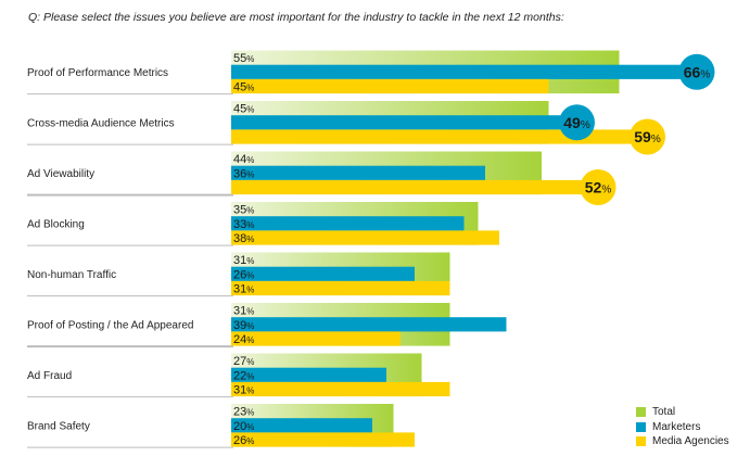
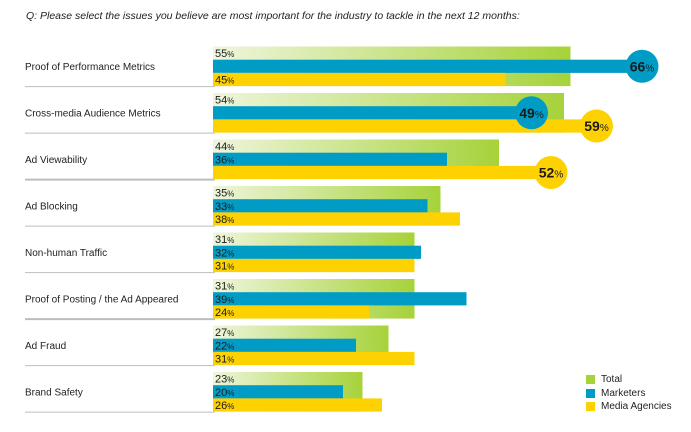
Total/Cross-media Audience Metrics: 45 -> 54
Marketers/Non-human Traffic: 26 -> 32
